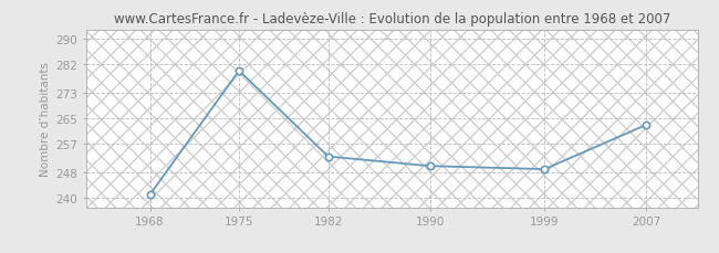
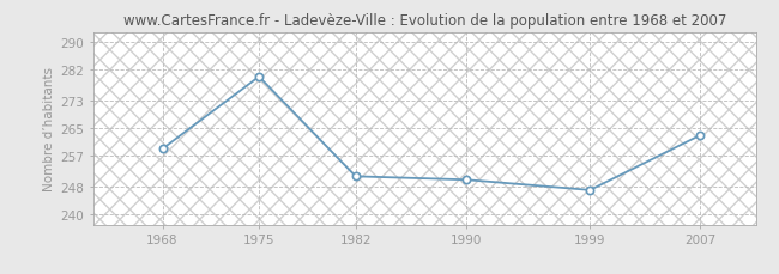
1968: 241 -> 259
1982: 253 -> 251
1999: 249 -> 247
